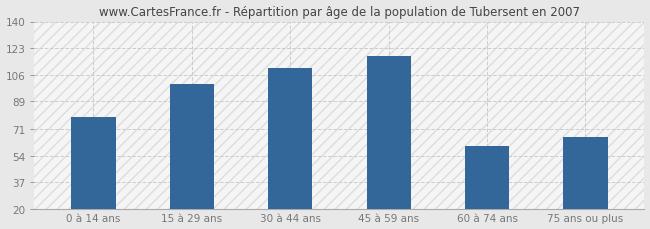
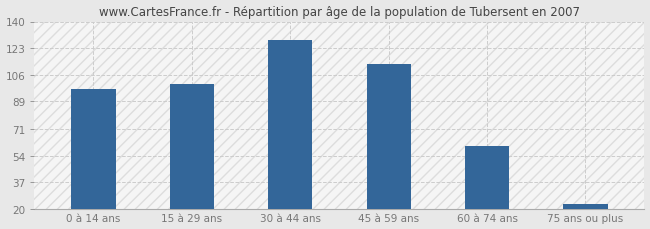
0 à 14 ans: 79 -> 97
30 à 44 ans: 110 -> 128
45 à 59 ans: 118 -> 113
75 ans ou plus: 66 -> 23
